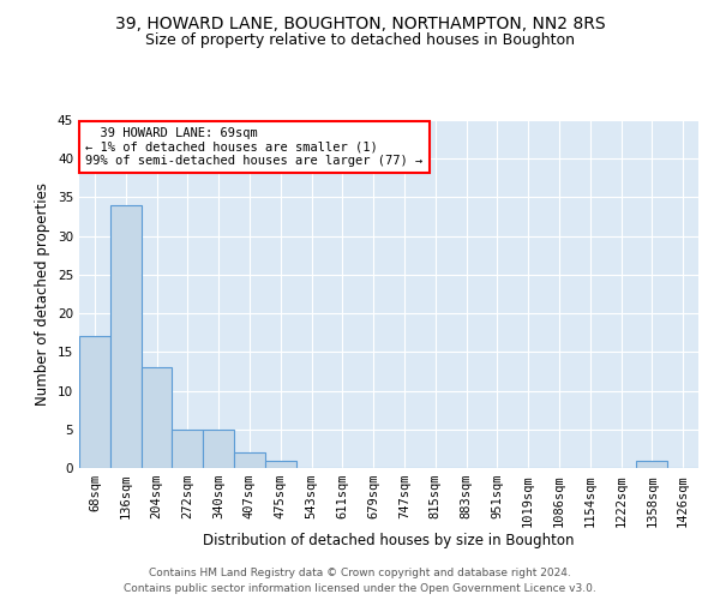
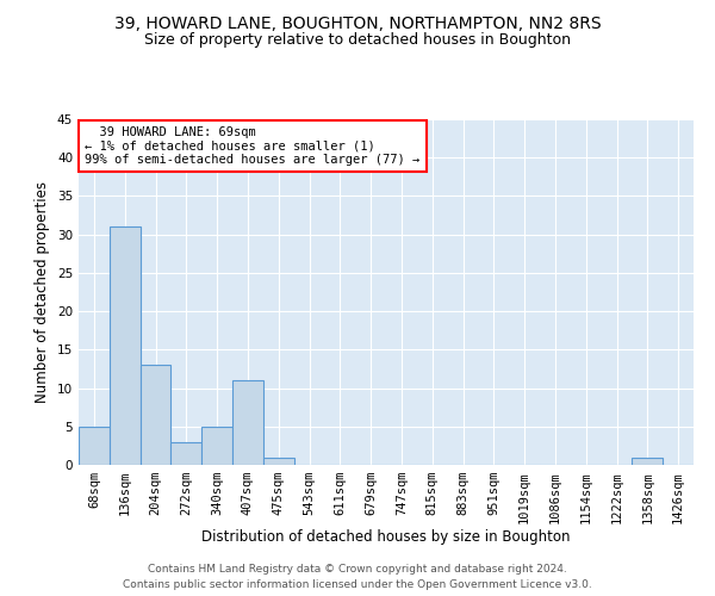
68sqm: 17 -> 5
136sqm: 34 -> 31
272sqm: 5 -> 3
407sqm: 2 -> 11
